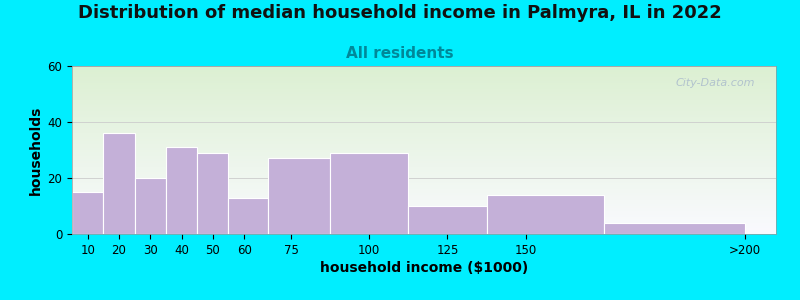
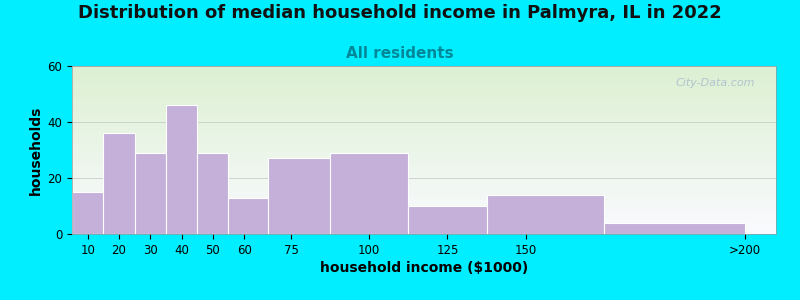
30: 20 -> 29
40: 31 -> 46
